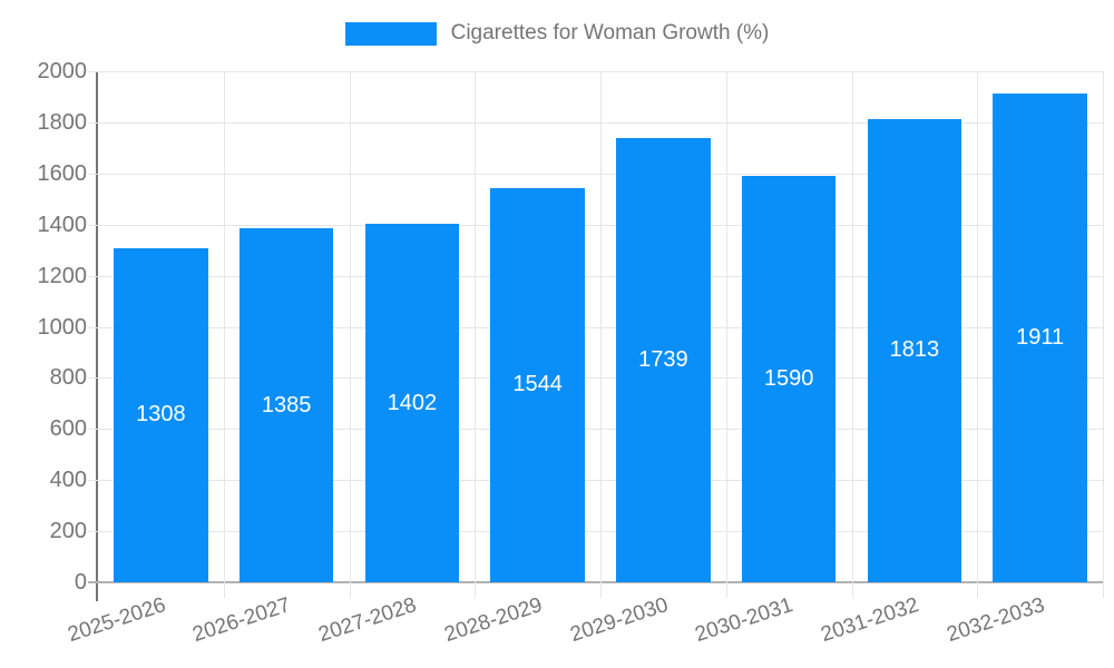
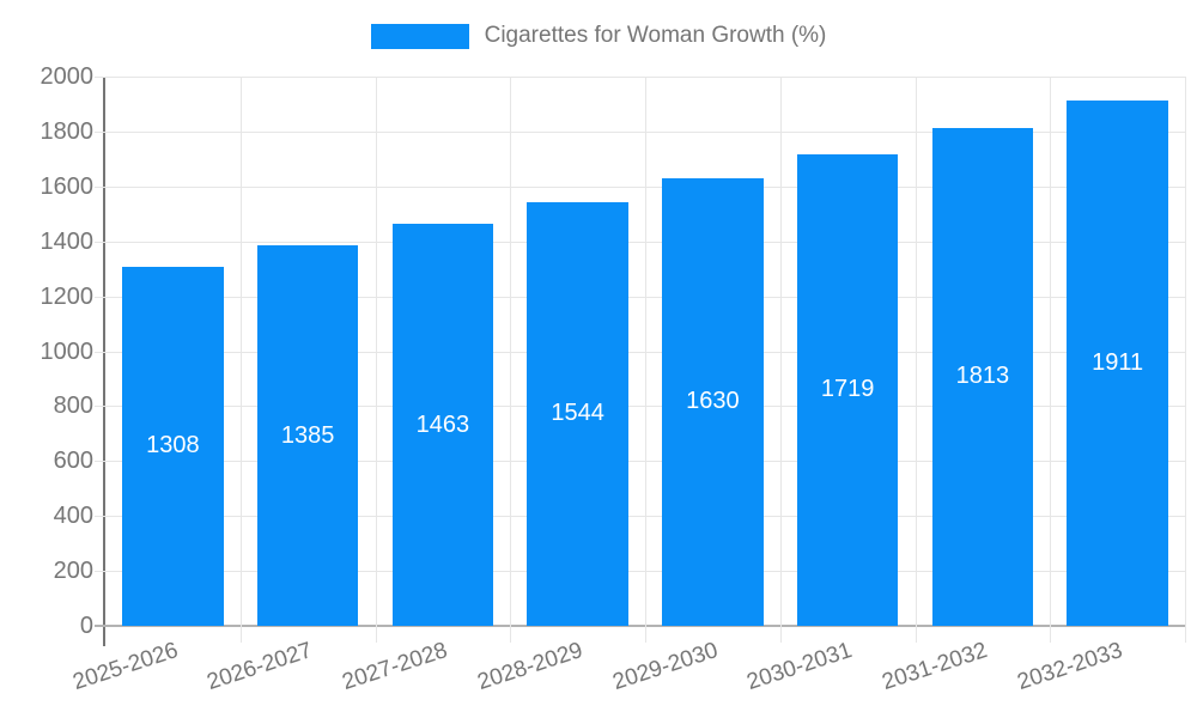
2027-2028: 1402 -> 1463
2029-2030: 1739 -> 1630
2030-2031: 1590 -> 1719
